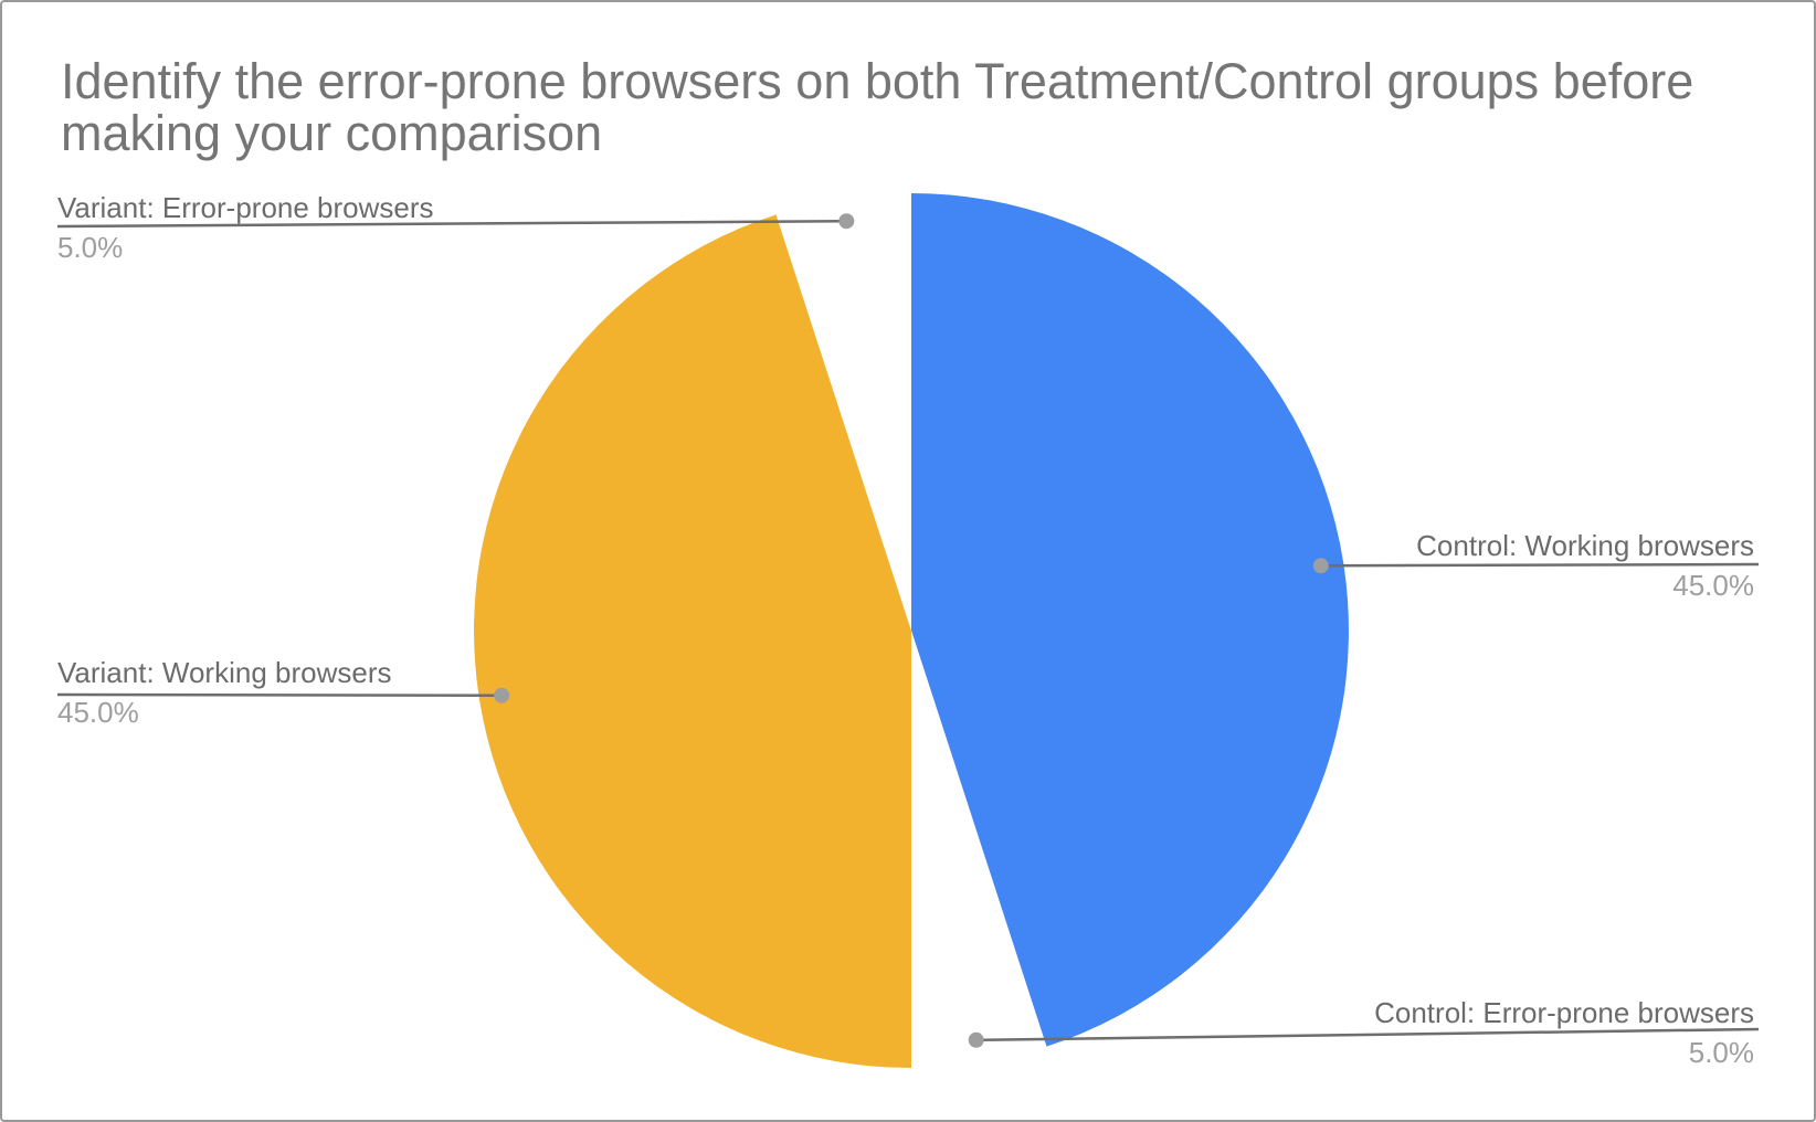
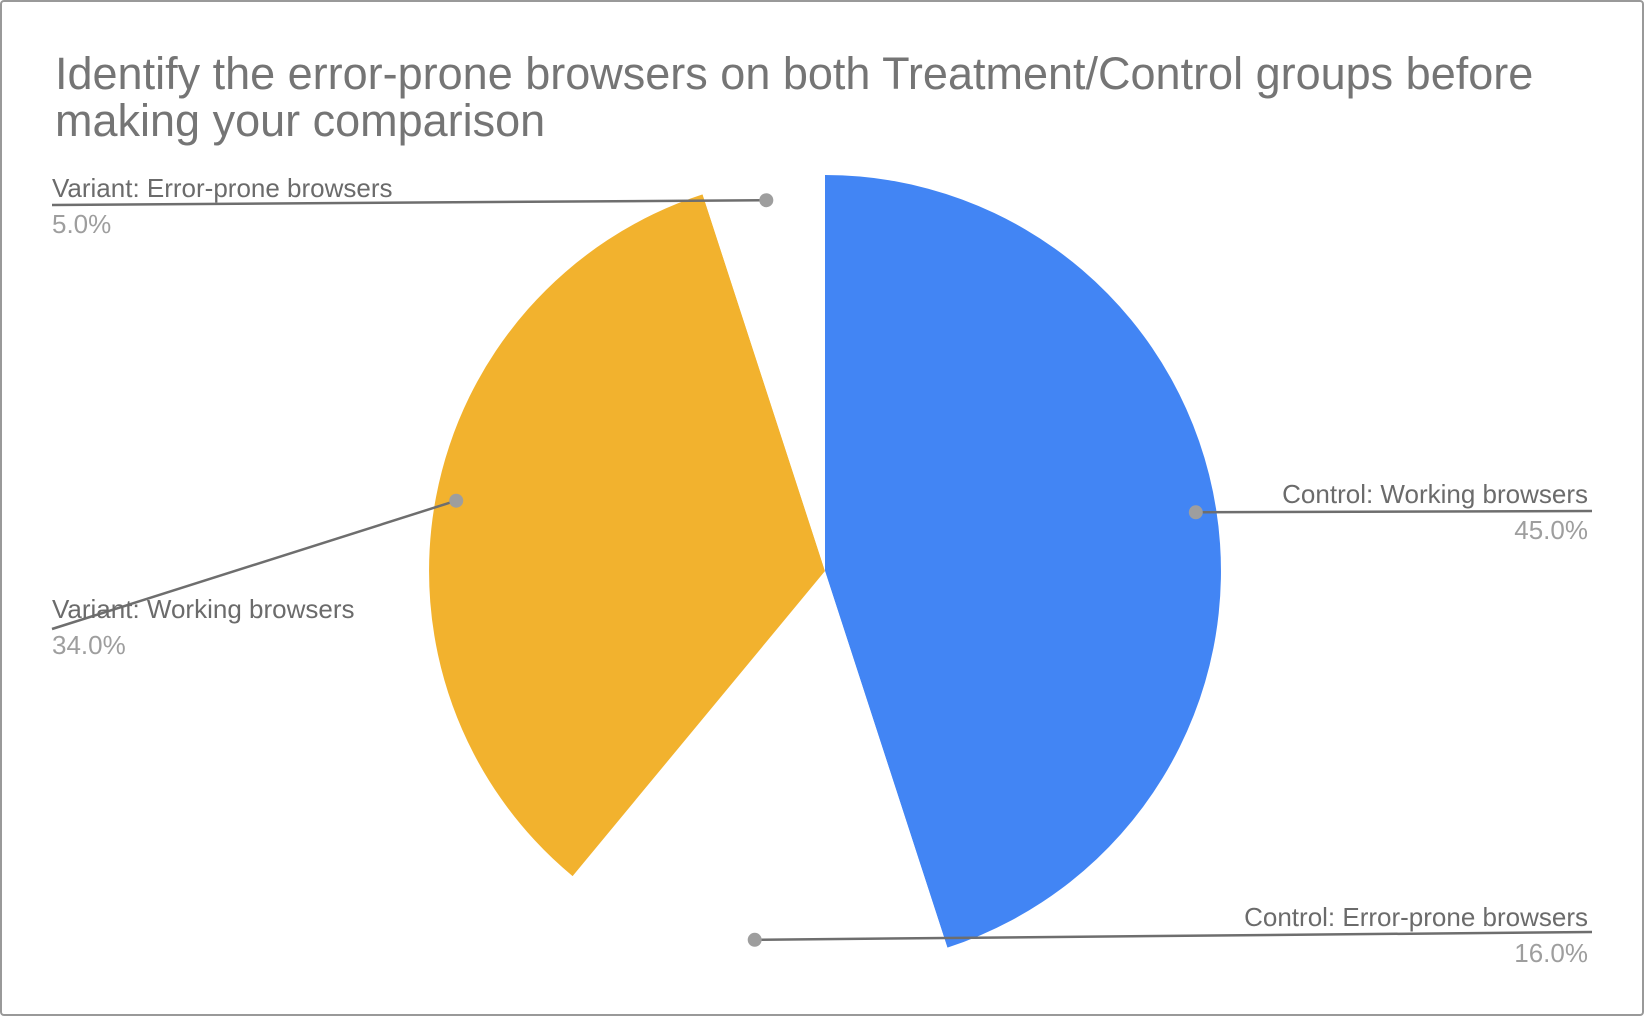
Control: Error-prone browsers: 5.0% -> 16.0%
Variant: Working browsers: 45.0% -> 34.0%
